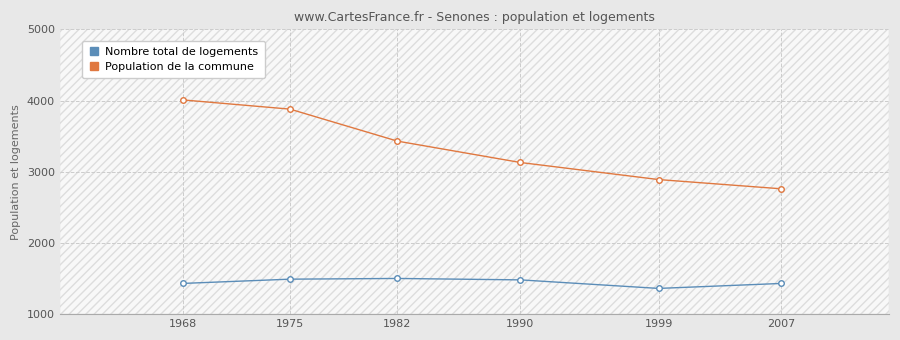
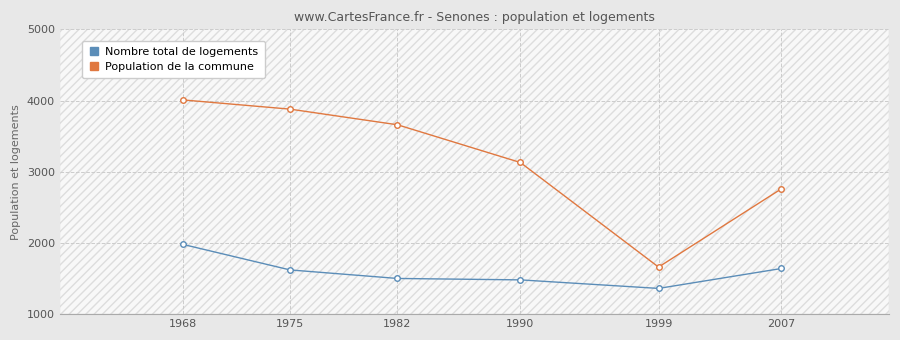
Nombre total de logements/1968: 1430 -> 1980
Nombre total de logements/1975: 1490 -> 1620
Population de la commune/1982: 3430 -> 3660
Population de la commune/1999: 2890 -> 1660
Nombre total de logements/2007: 1430 -> 1640
